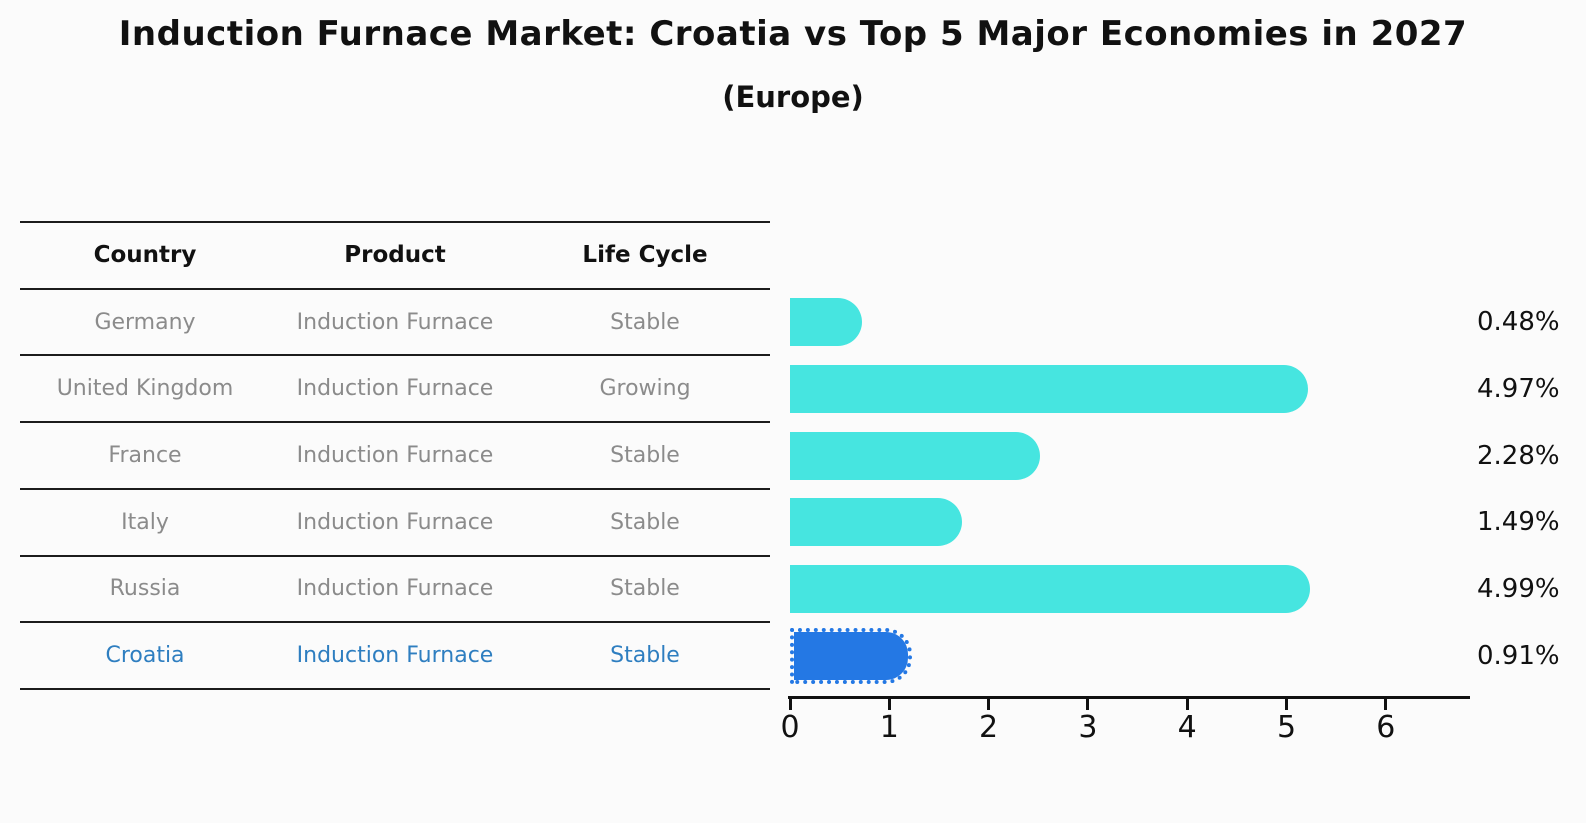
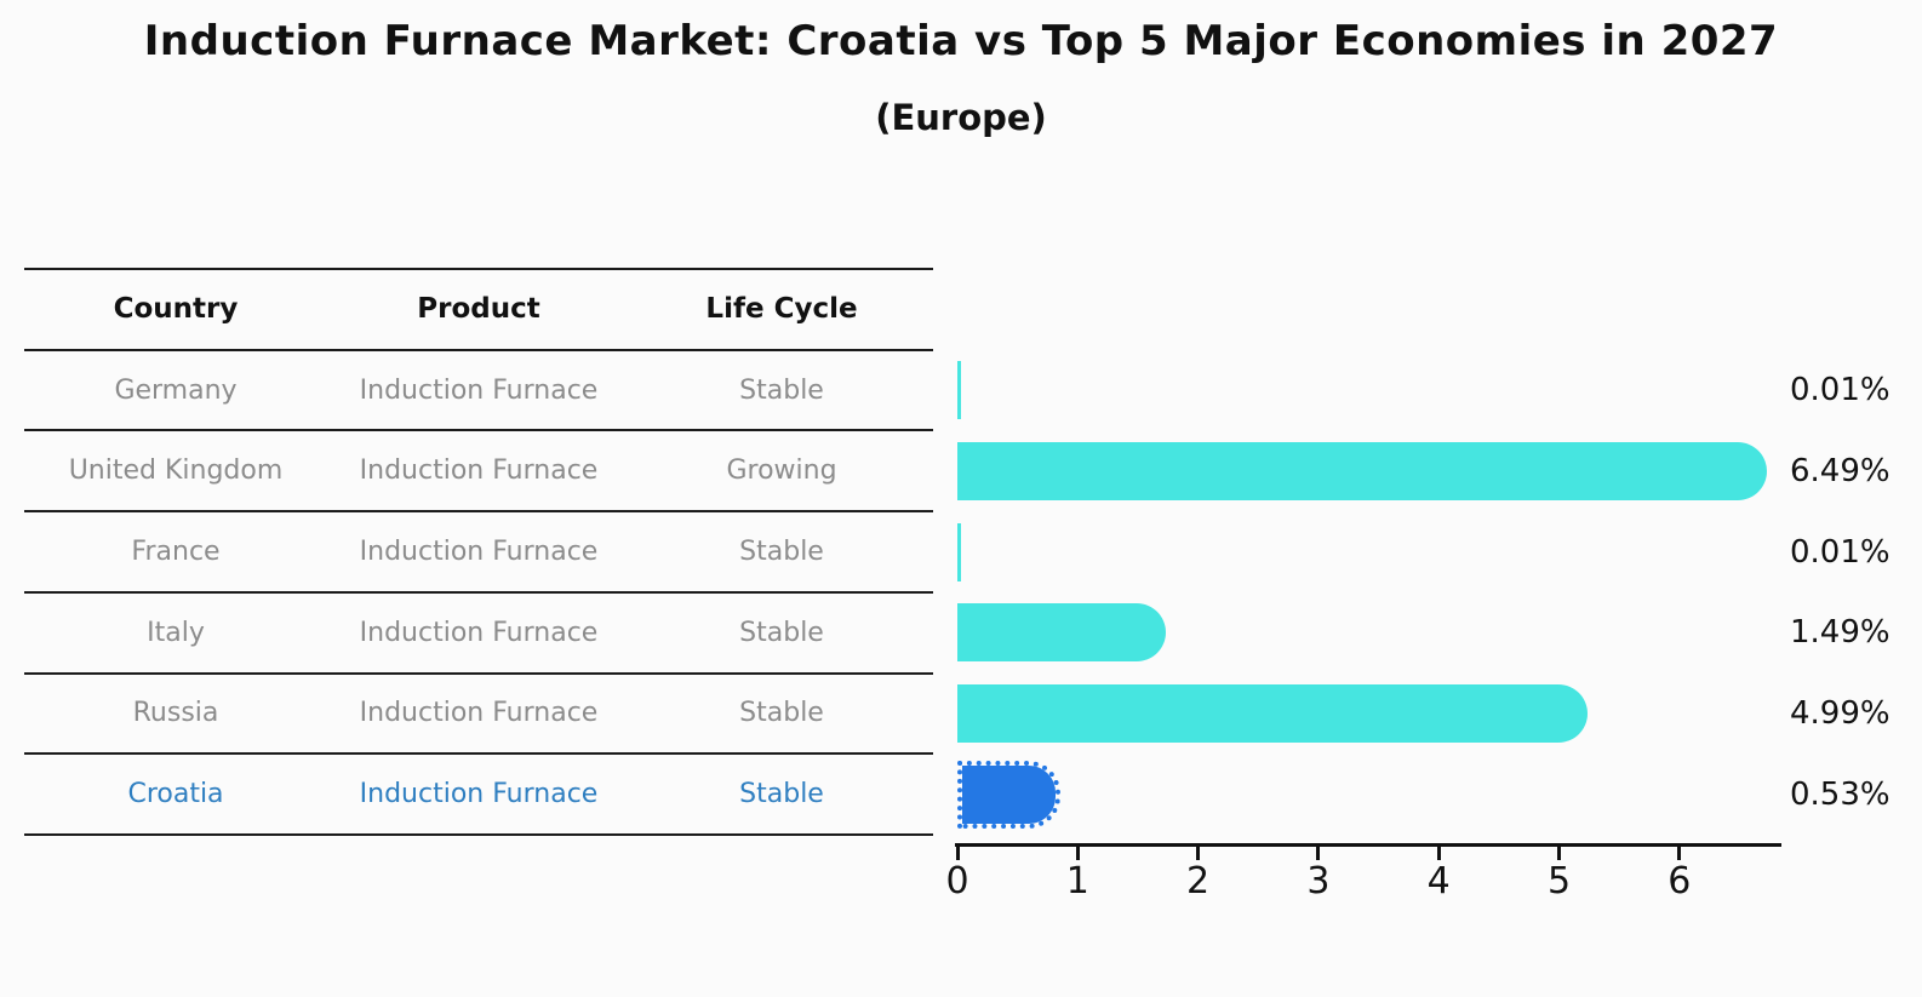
Germany: 0.48% -> 0.01%
United Kingdom: 4.97% -> 6.49%
France: 2.28% -> 0.01%
Croatia: 0.91% -> 0.53%
